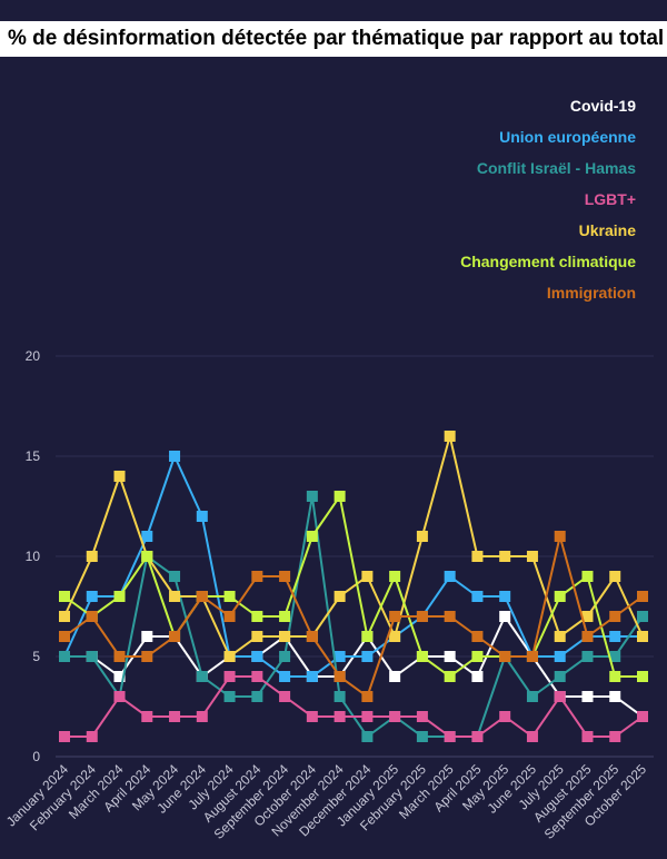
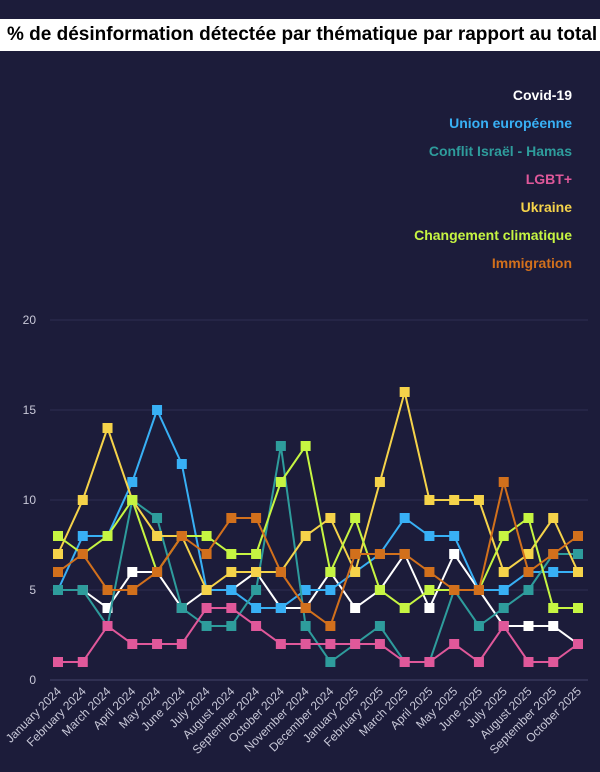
Conflit Israël - Hamas/February 2025: 1 -> 3
Covid-19/March 2025: 5 -> 7
Conflit Israël - Hamas/September 2025: 5 -> 7
